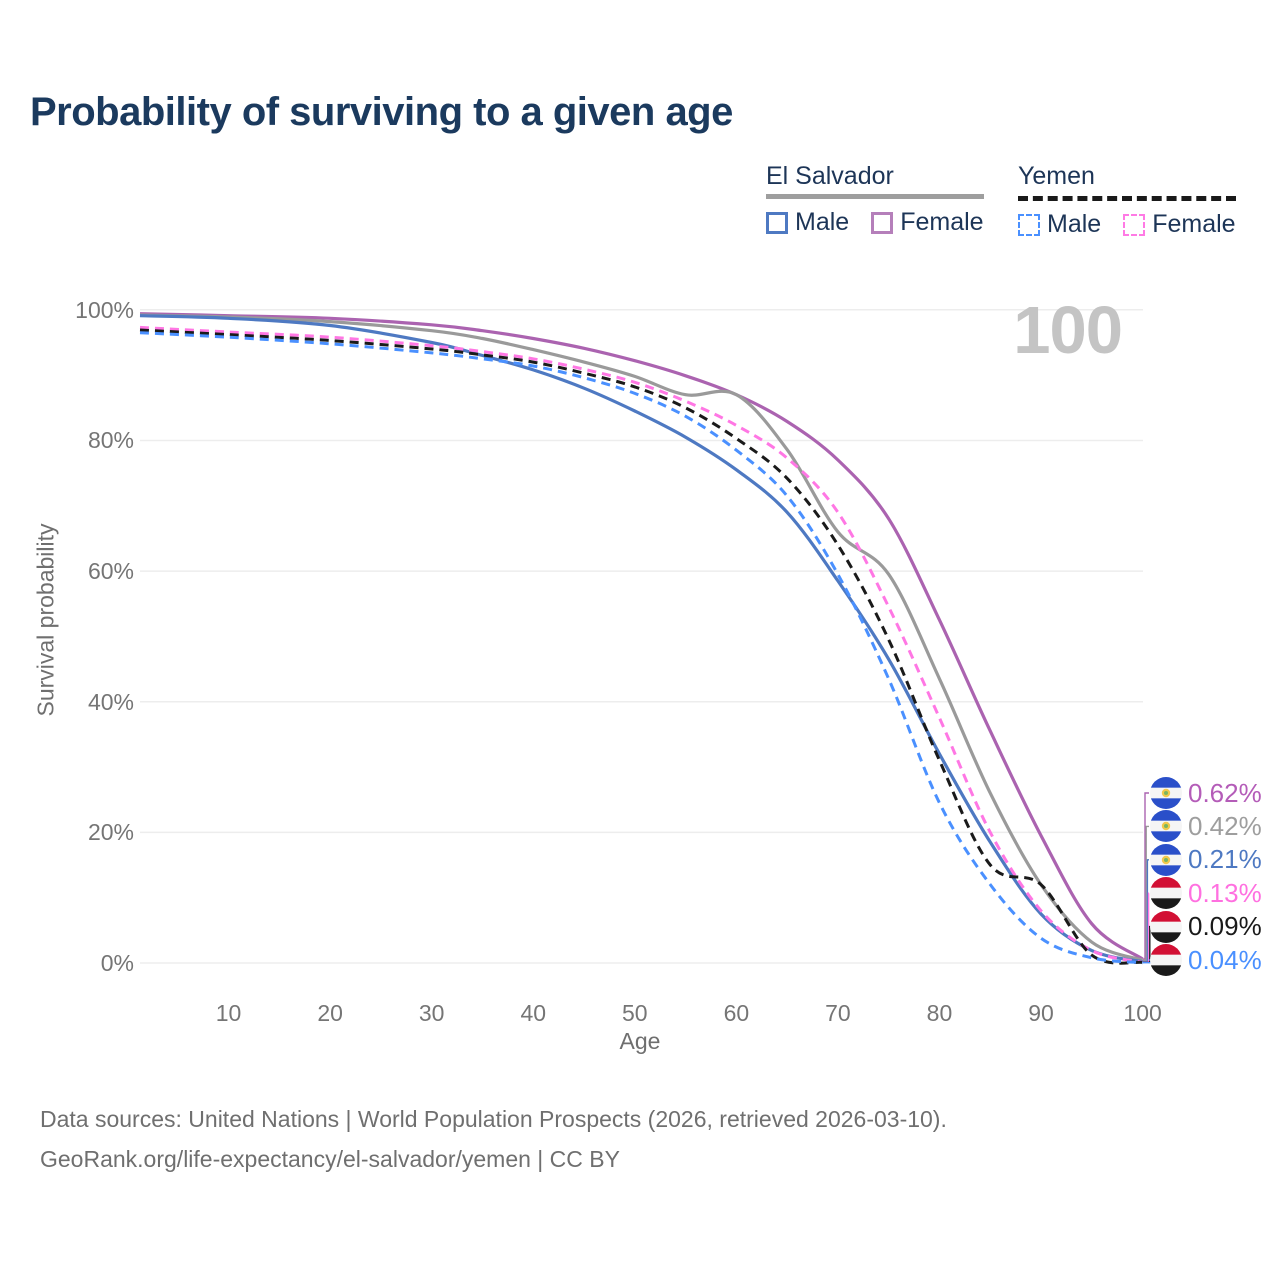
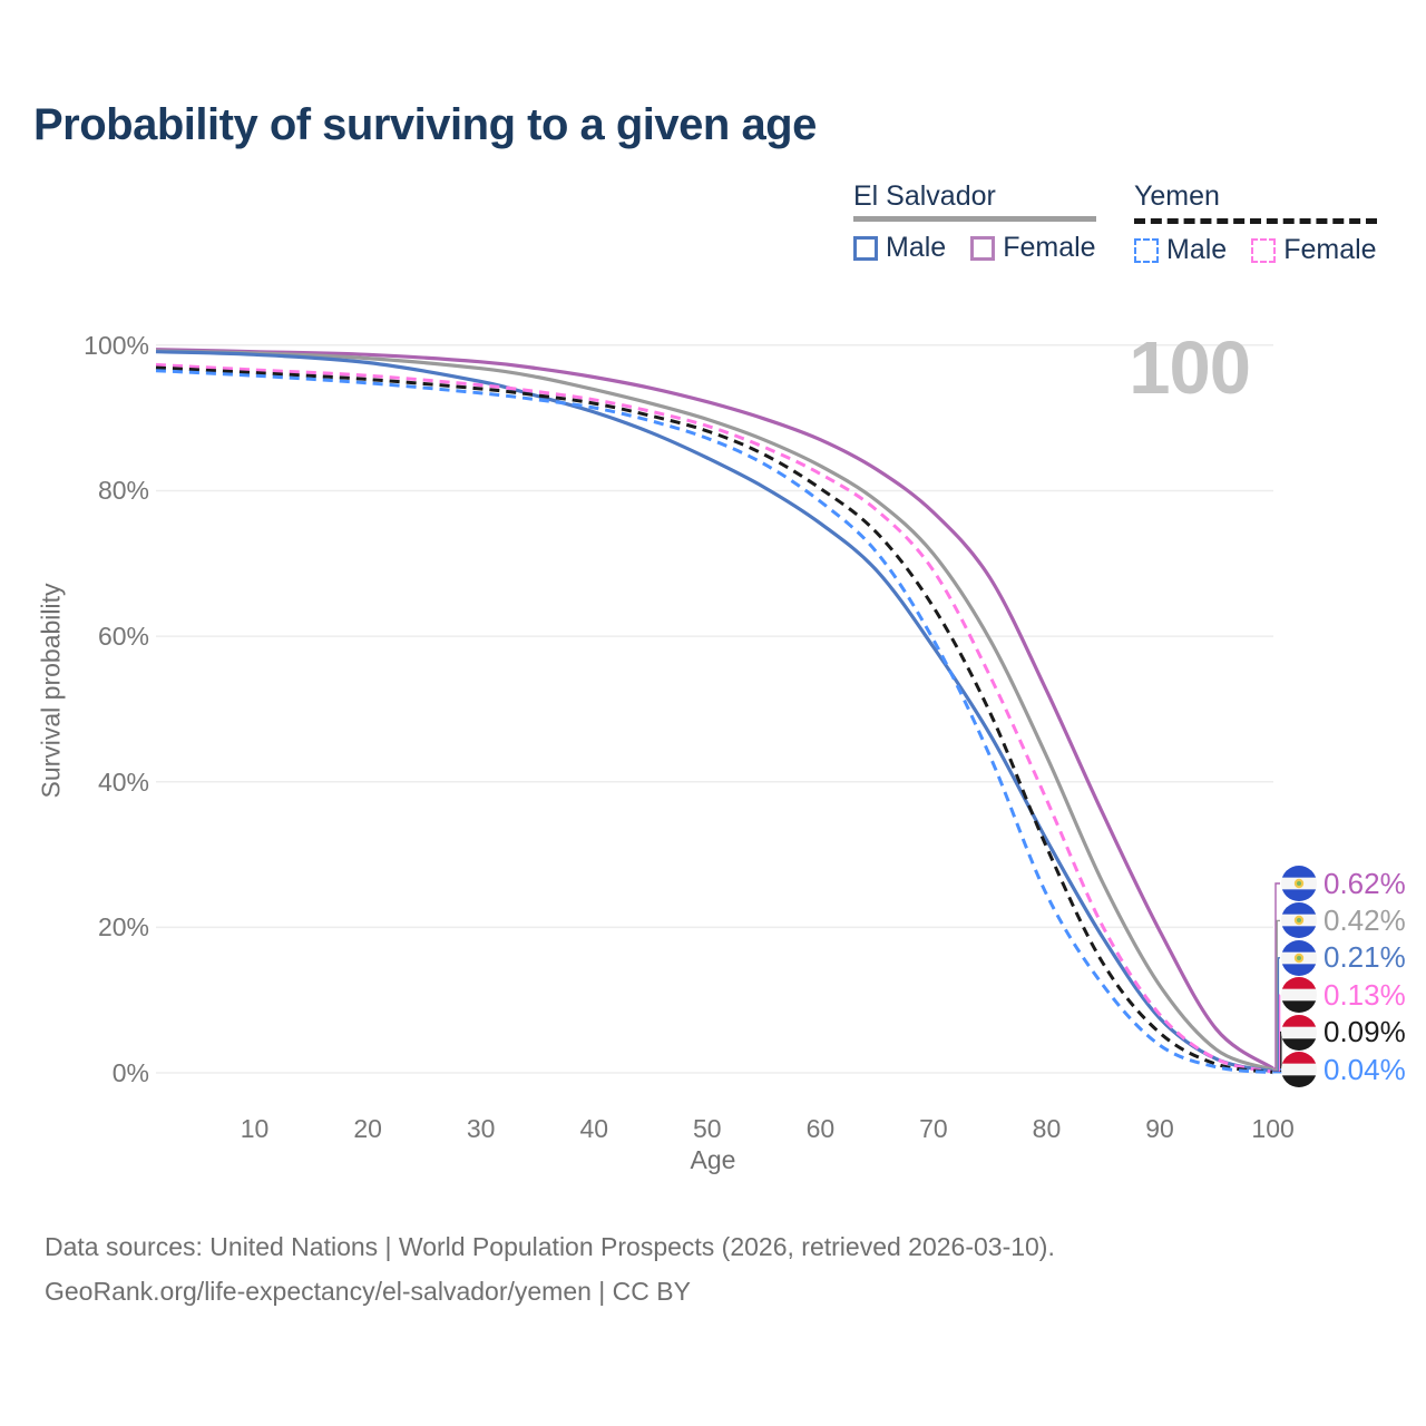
El Salvador/60: 87% -> 83%
El Salvador/70: 66% -> 71%
Yemen/90: 12% -> 6%
